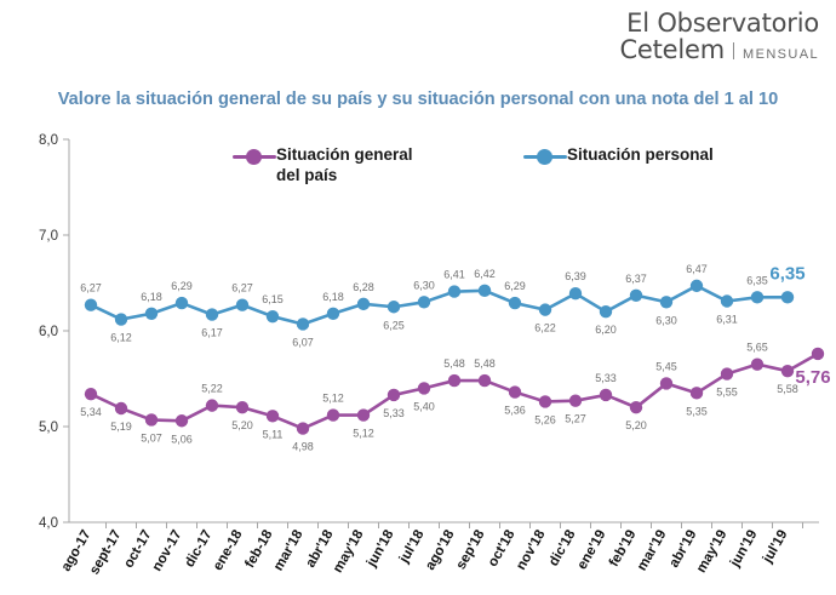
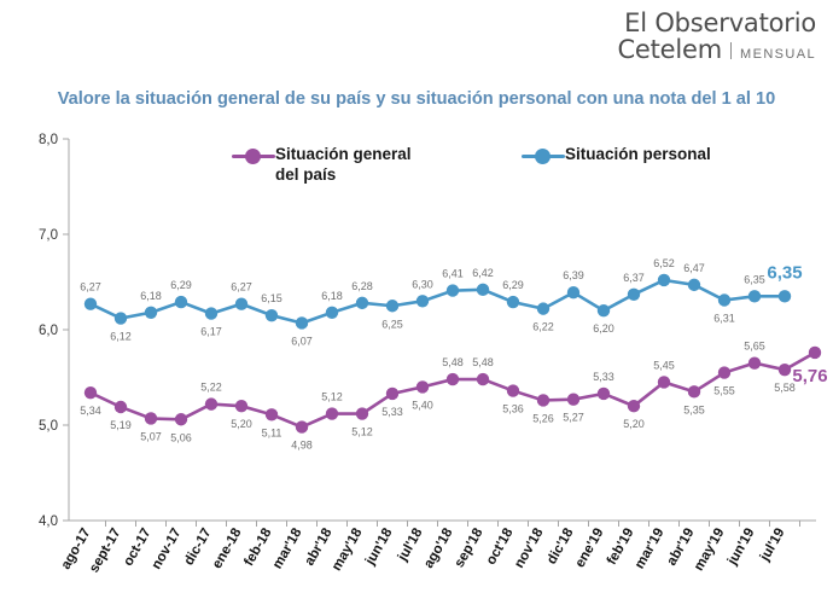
Situación personal/mar'19: 6,30 -> 6,52
